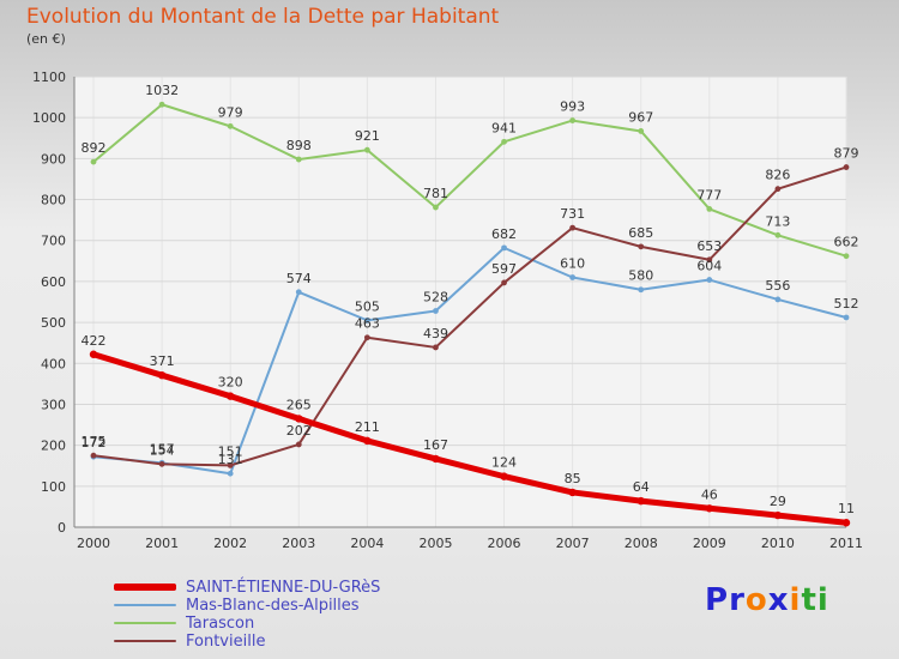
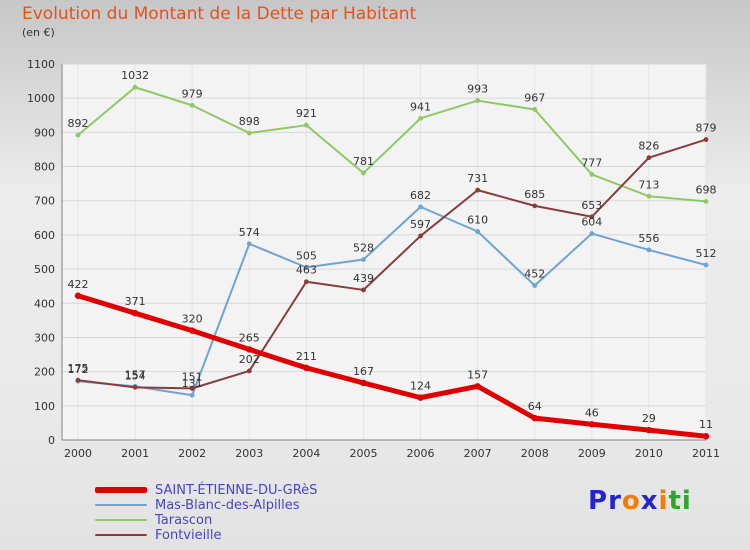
SAINT-ÉTIENNE-DU-GRèS/2007: 85 -> 157
Mas-Blanc-des-Alpilles/2008: 580 -> 452
Tarascon/2011: 662 -> 698
